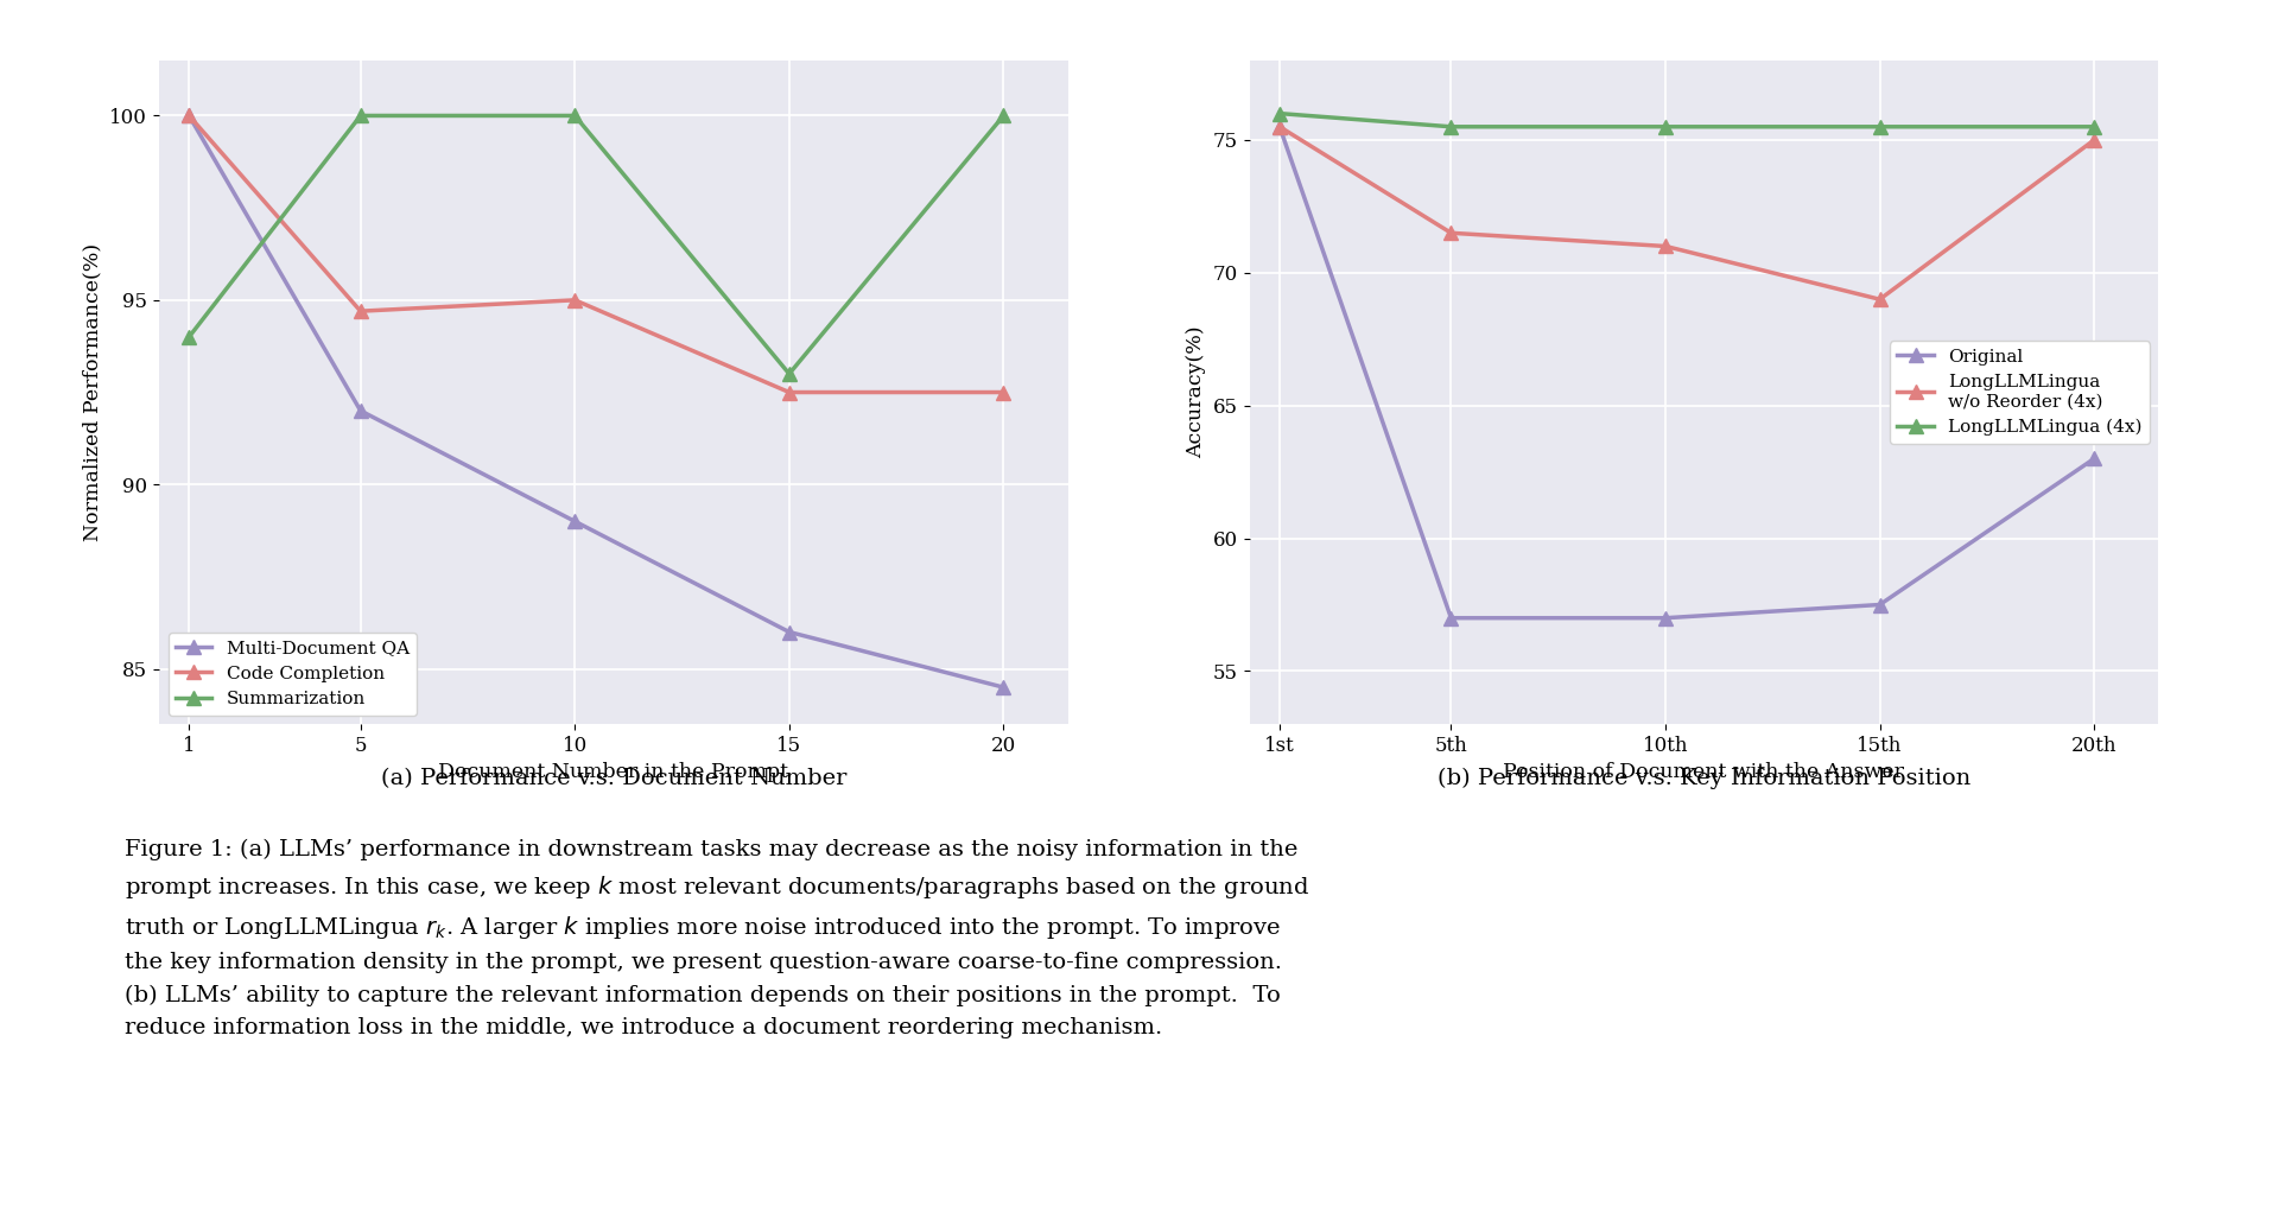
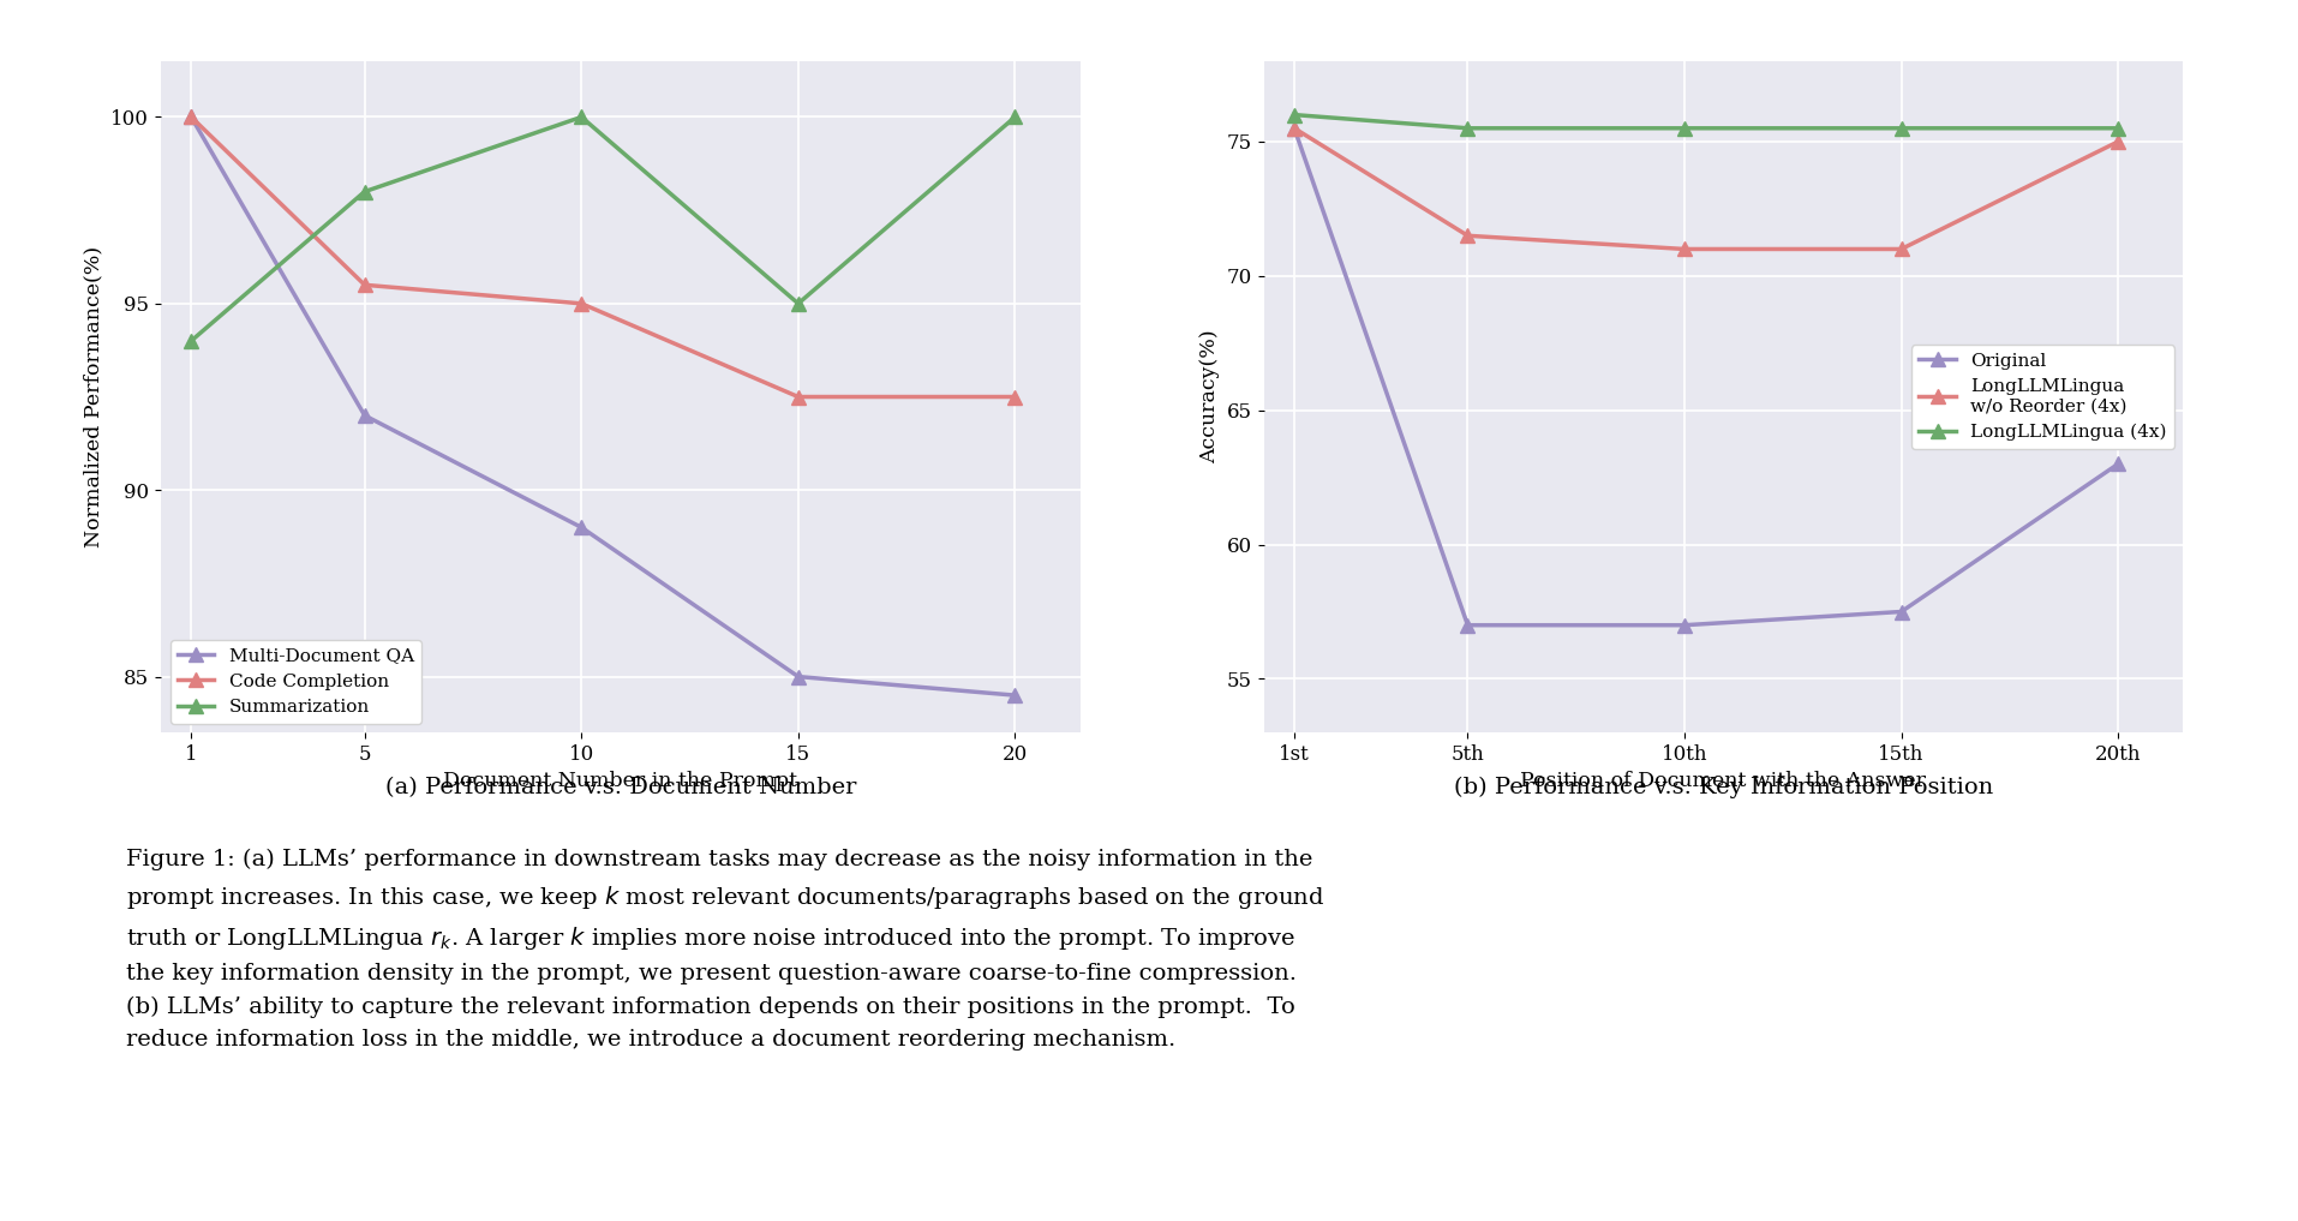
Code Completion/5: 94.7 -> 95.5
Summarization/5: 100 -> 98
Multi-Document QA/15: 86.0 -> 85.0
Summarization/15: 93 -> 95
LongLLMLingua w/o Reorder (4x)/15th: 69.0 -> 71.0
